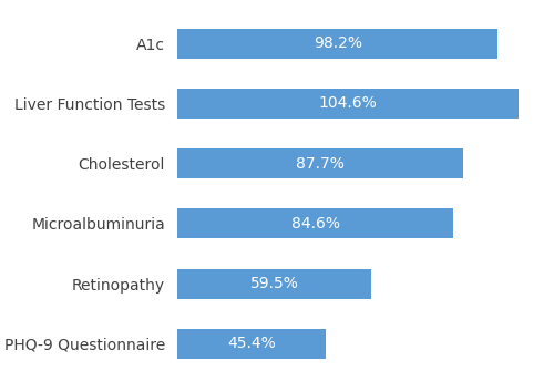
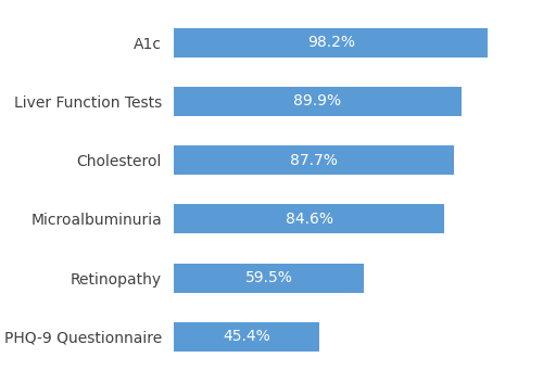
Liver Function Tests: 104.6% -> 89.9%
